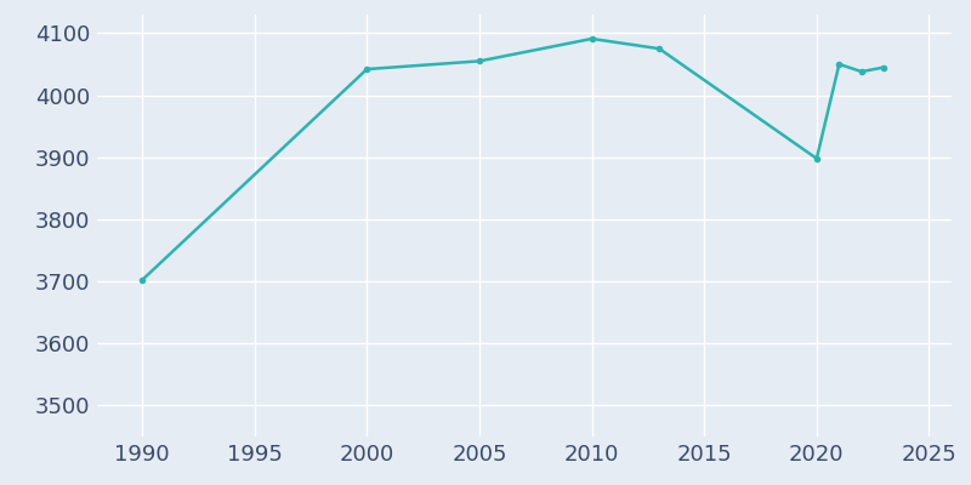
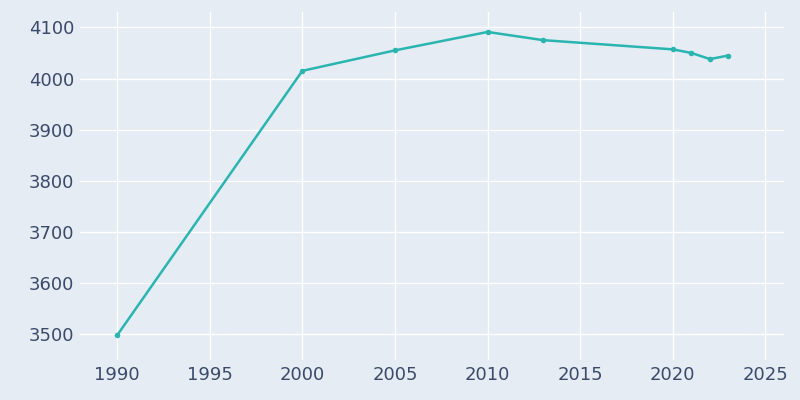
1990: 3702 -> 3498
2000: 4042 -> 4015
2020: 3898 -> 4057
